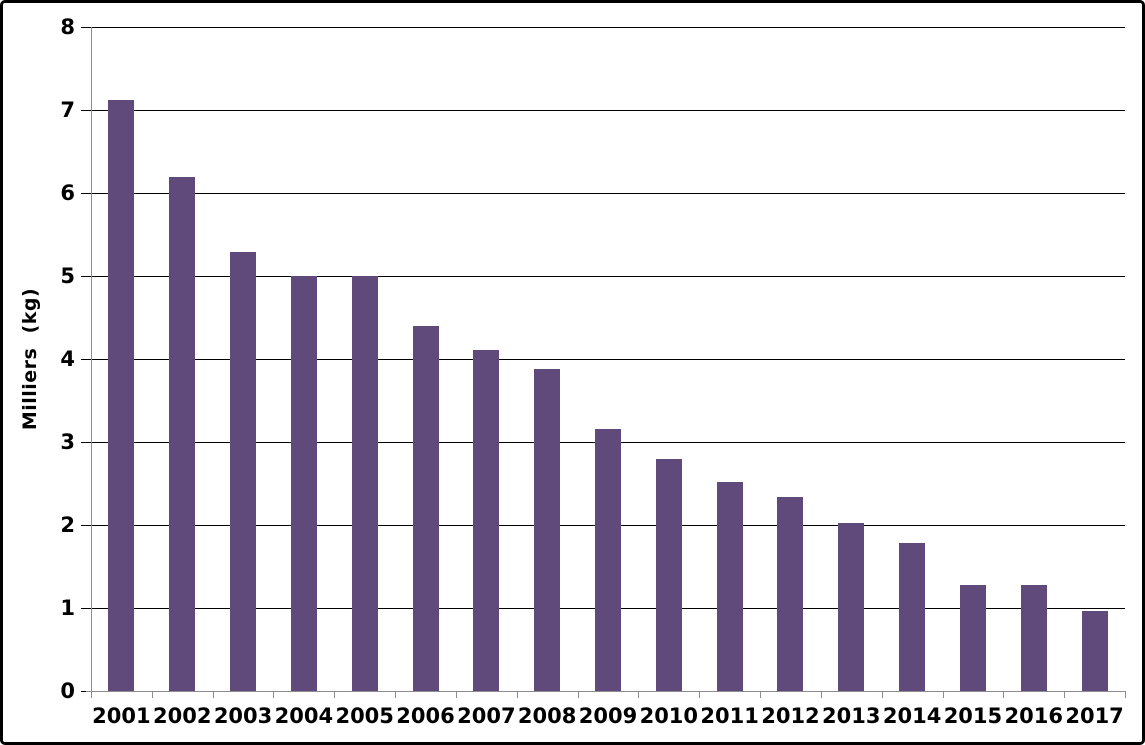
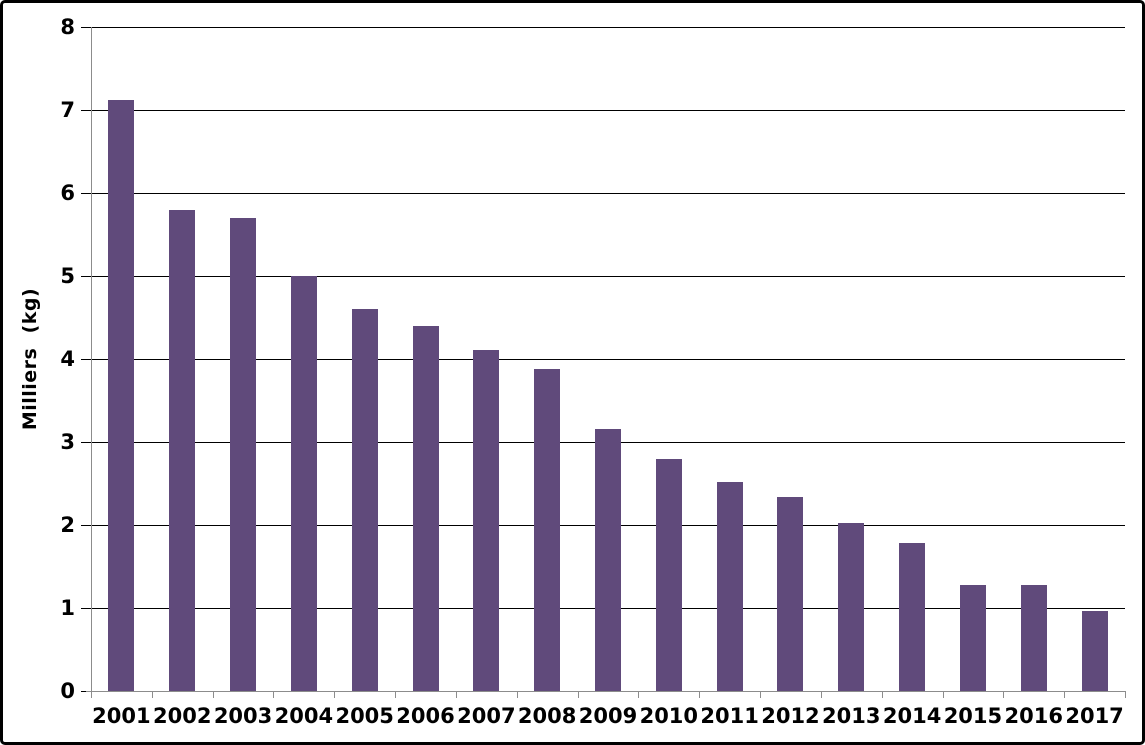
2002: 6.2 -> 5.8
2003: 5.3 -> 5.7
2005: 5.0 -> 4.6
